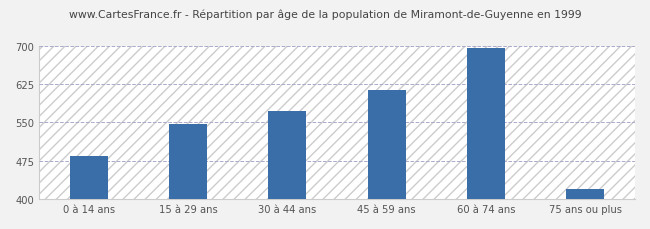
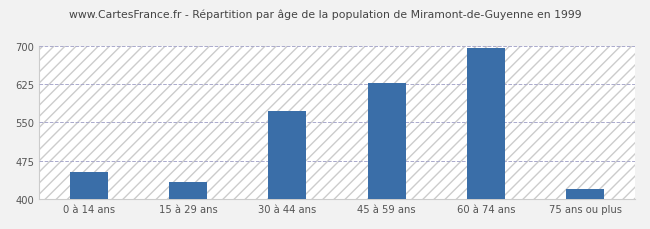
0 à 14 ans: 484 -> 454
15 à 29 ans: 546 -> 434
45 à 59 ans: 614 -> 626
